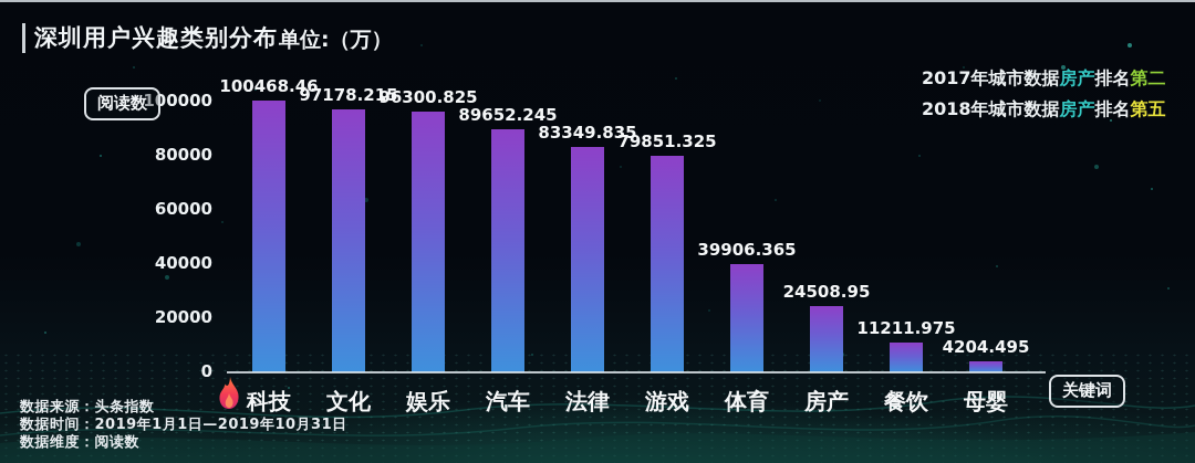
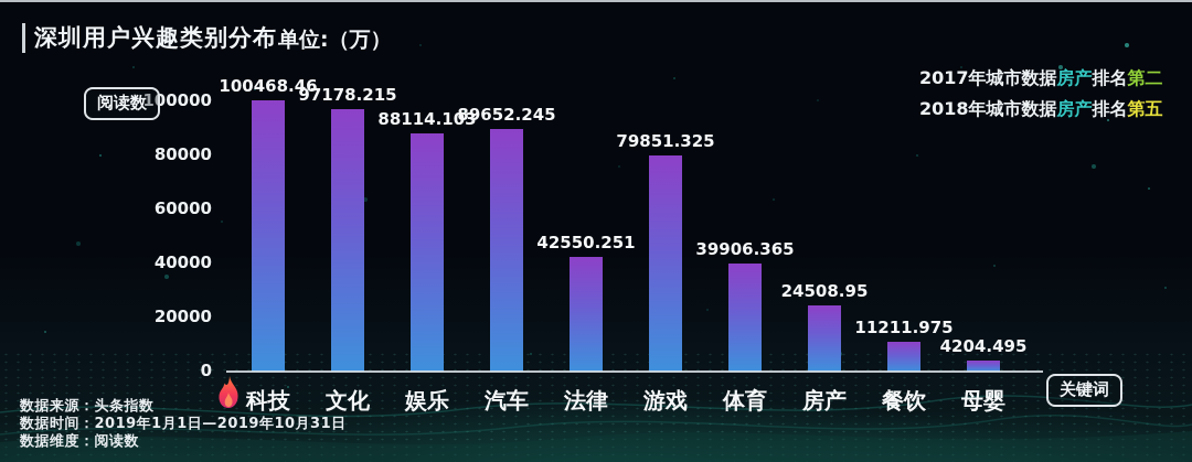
娱乐: 96300.825 -> 88114.103
法律: 83349.835 -> 42550.251
